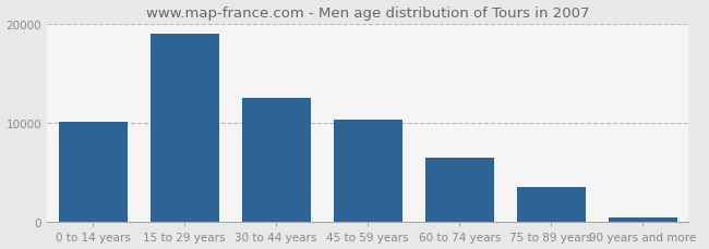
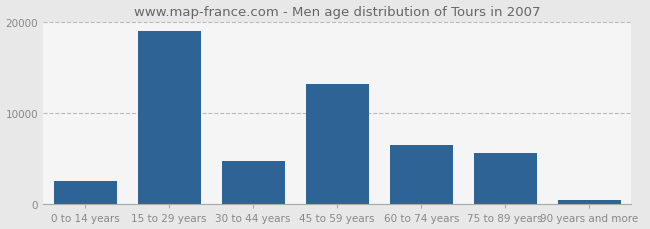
0 to 14 years: 10100 -> 2600
30 to 44 years: 12500 -> 4800
45 to 59 years: 10300 -> 13200
75 to 89 years: 3500 -> 5600
